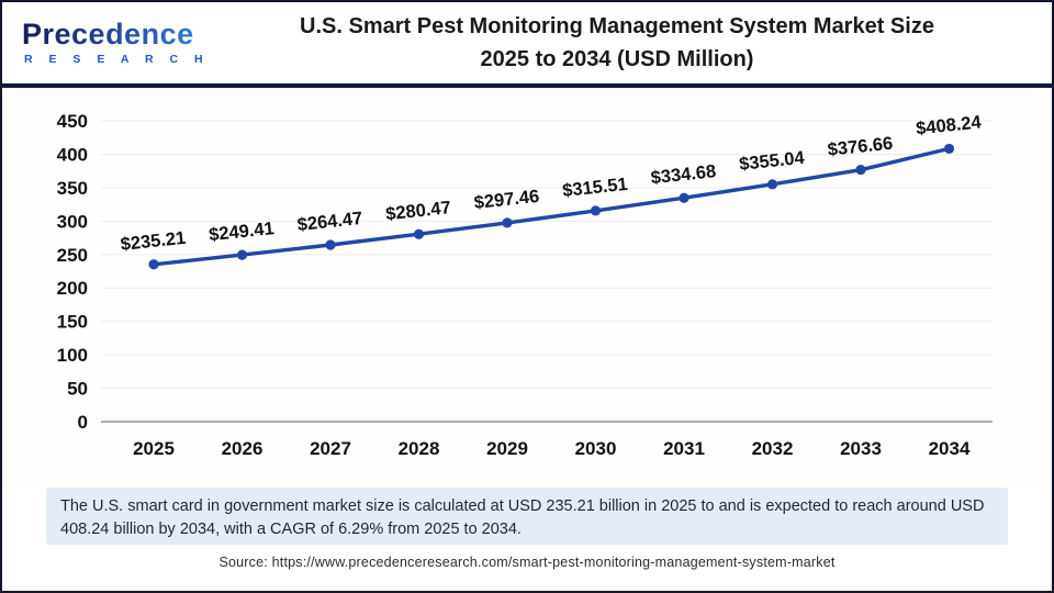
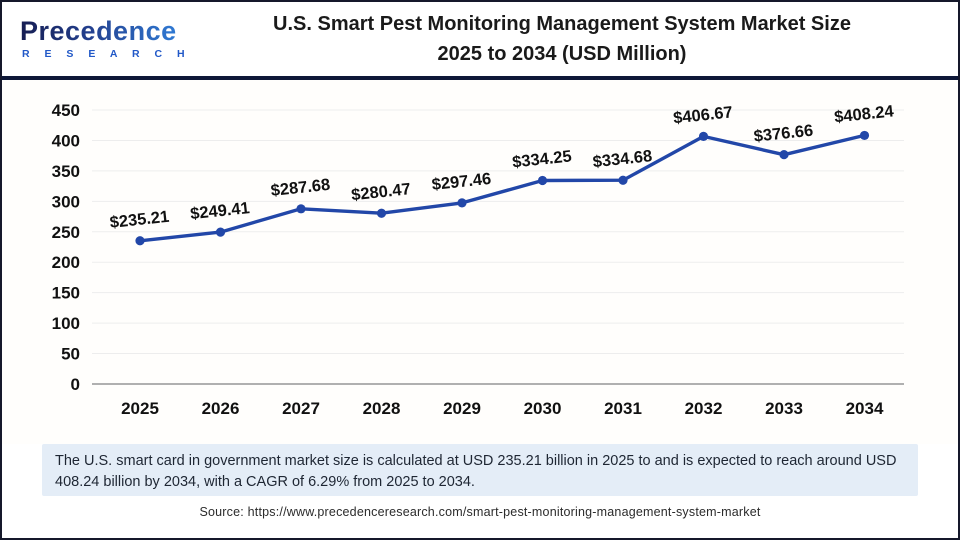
2027: $264.47 -> $287.68
2030: $315.51 -> $334.25
2032: $355.04 -> $406.67
